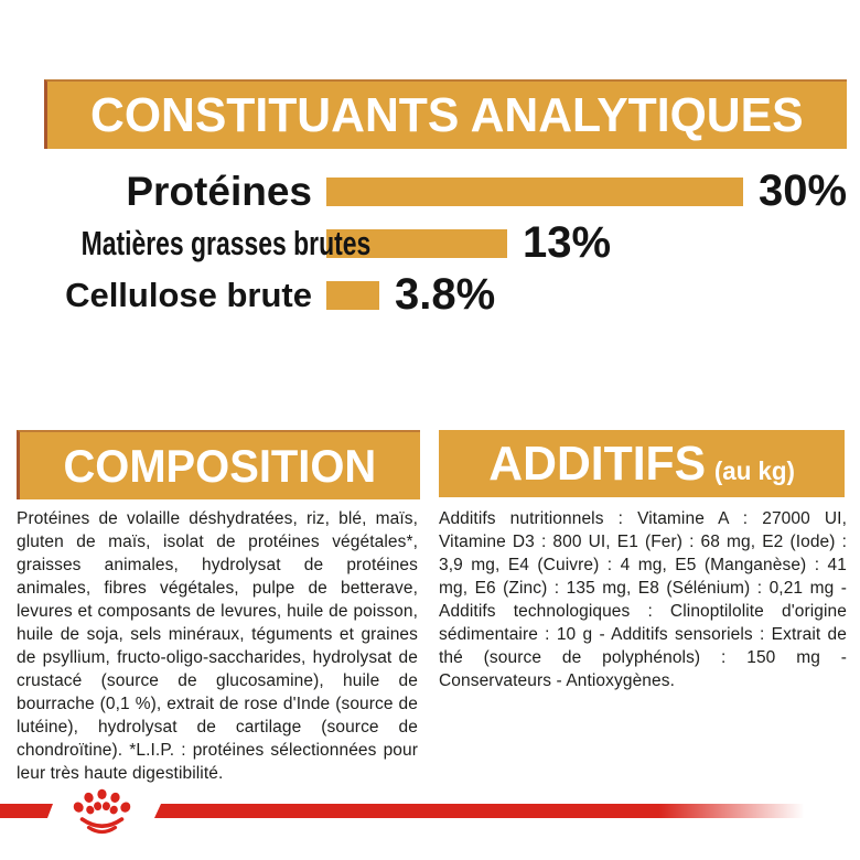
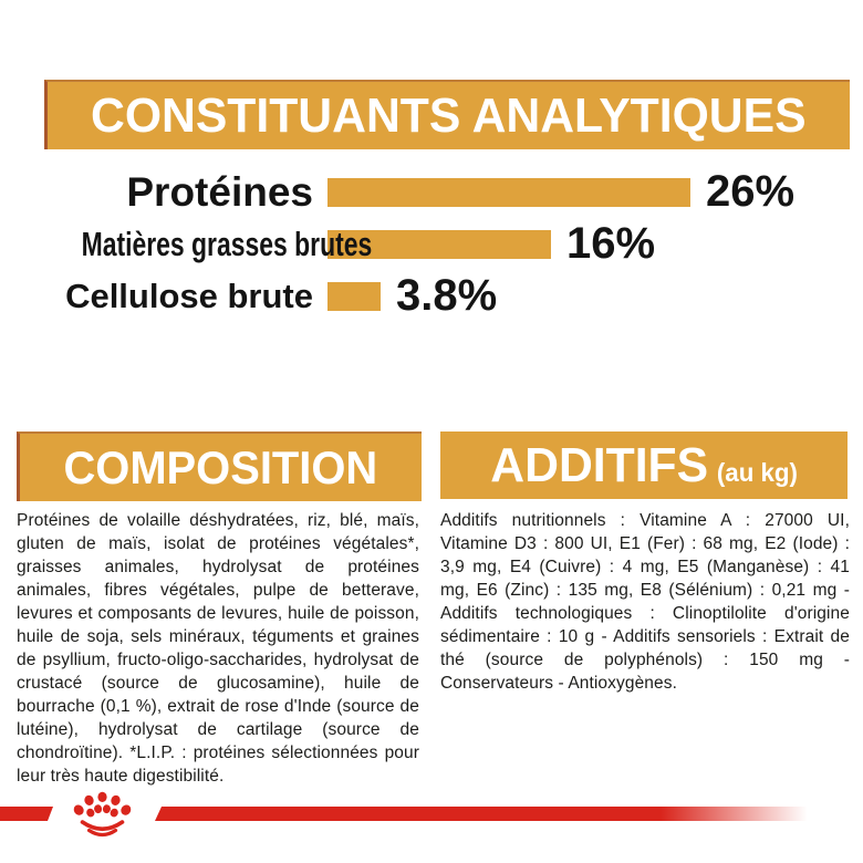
Protéines: 30% -> 26%
Matières grasses brutes: 13% -> 16%
